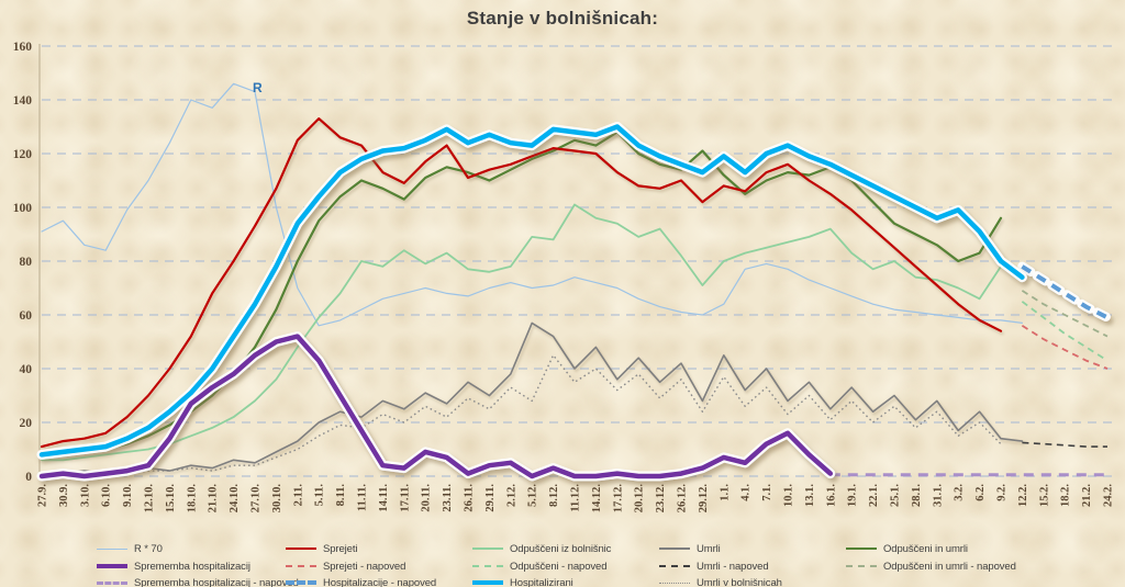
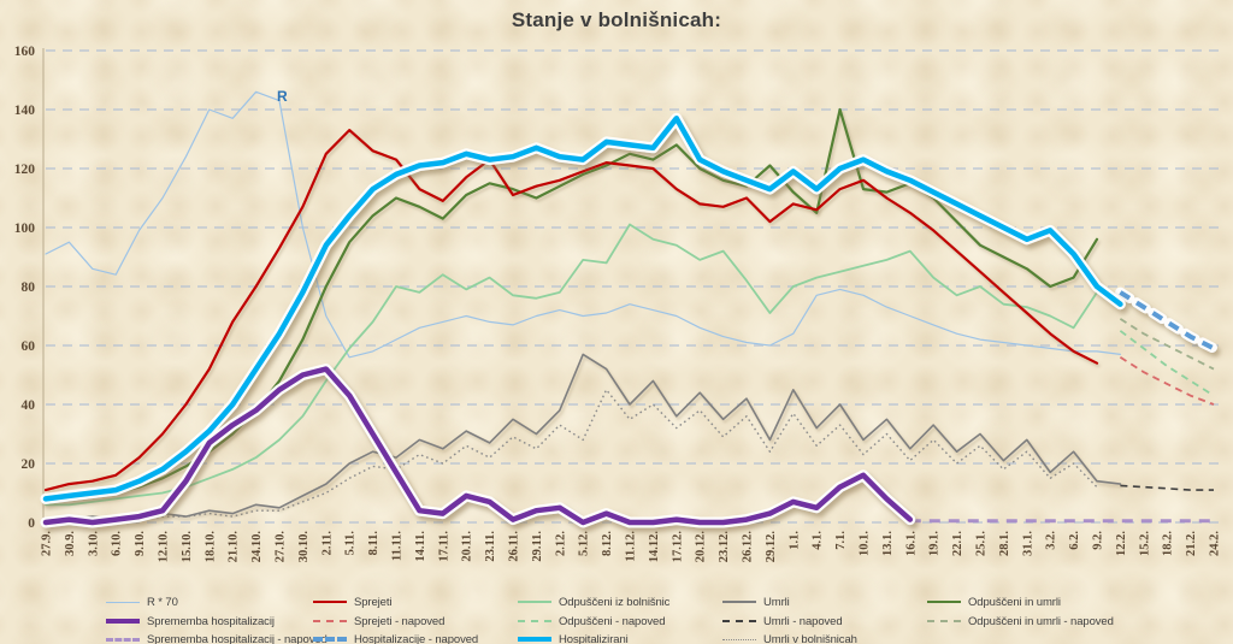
Hospitalizirani/23.11.: 129 -> 123
Hospitalizirani/17.12.: 130 -> 137
Odpuščeni in umrli/7.1.: 110 -> 140
